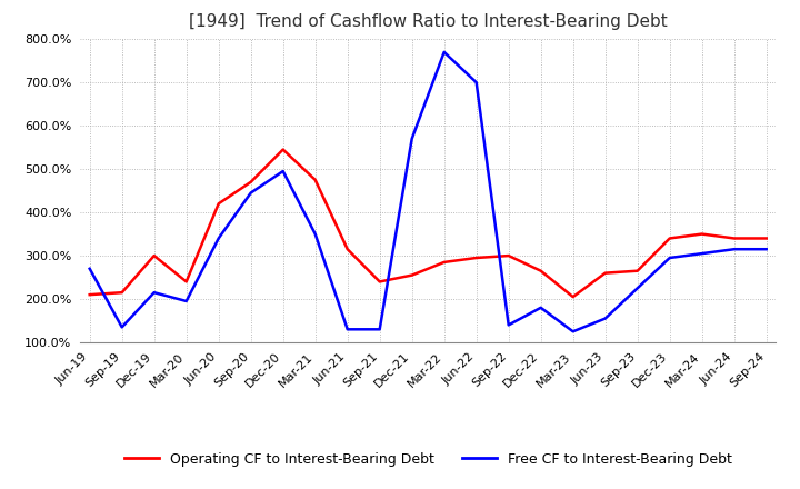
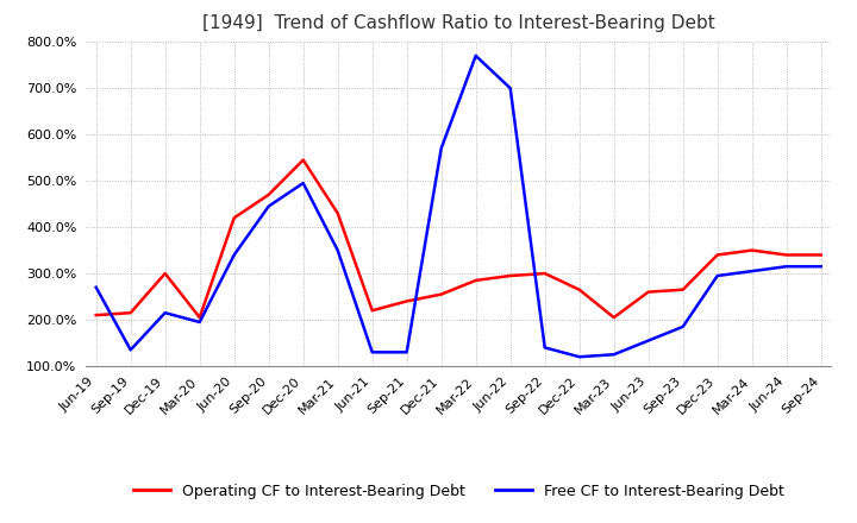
Operating CF to Interest-Bearing Debt/Mar-20: 240% -> 205%
Operating CF to Interest-Bearing Debt/Mar-21: 475% -> 430%
Operating CF to Interest-Bearing Debt/Jun-21: 315% -> 220%
Free CF to Interest-Bearing Debt/Dec-22: 180% -> 120%
Free CF to Interest-Bearing Debt/Sep-23: 225% -> 185%
